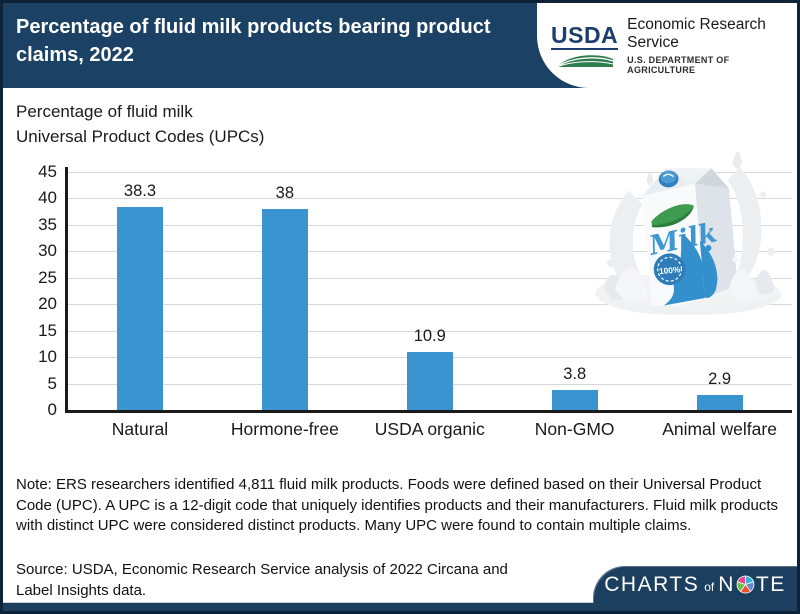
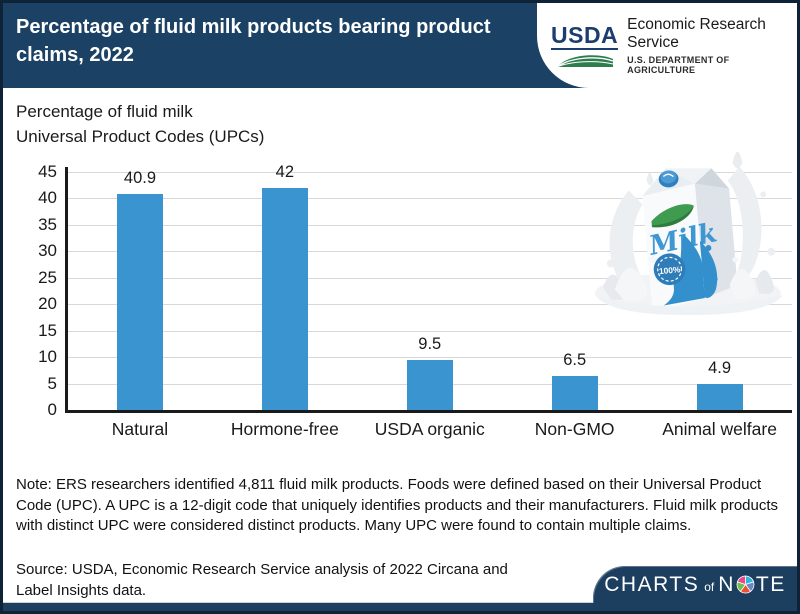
Natural: 38.3 -> 40.9
Hormone-free: 38 -> 42
USDA organic: 10.9 -> 9.5
Non-GMO: 3.8 -> 6.5
Animal welfare: 2.9 -> 4.9
